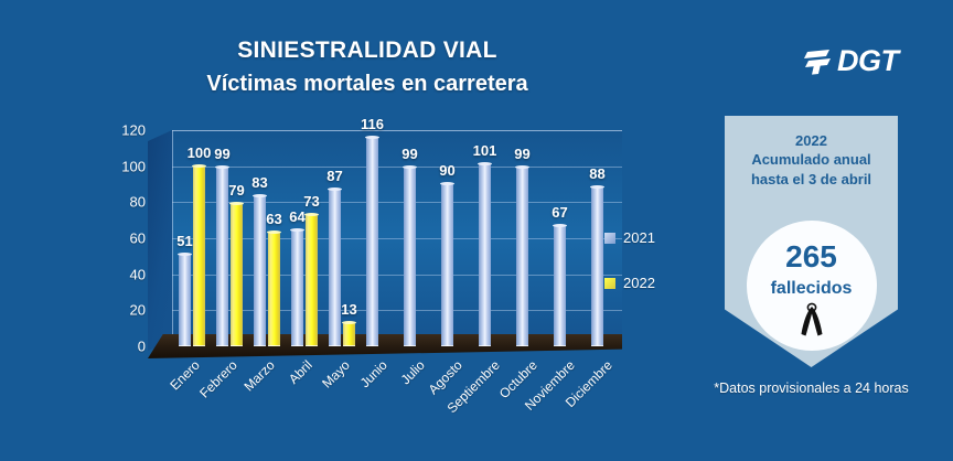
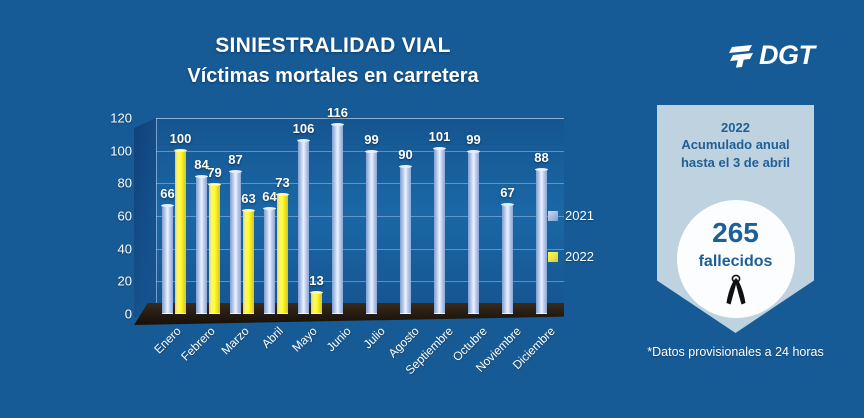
2021/Enero: 51 -> 66
2021/Febrero: 99 -> 84
2021/Marzo: 83 -> 87
2021/Mayo: 87 -> 106
